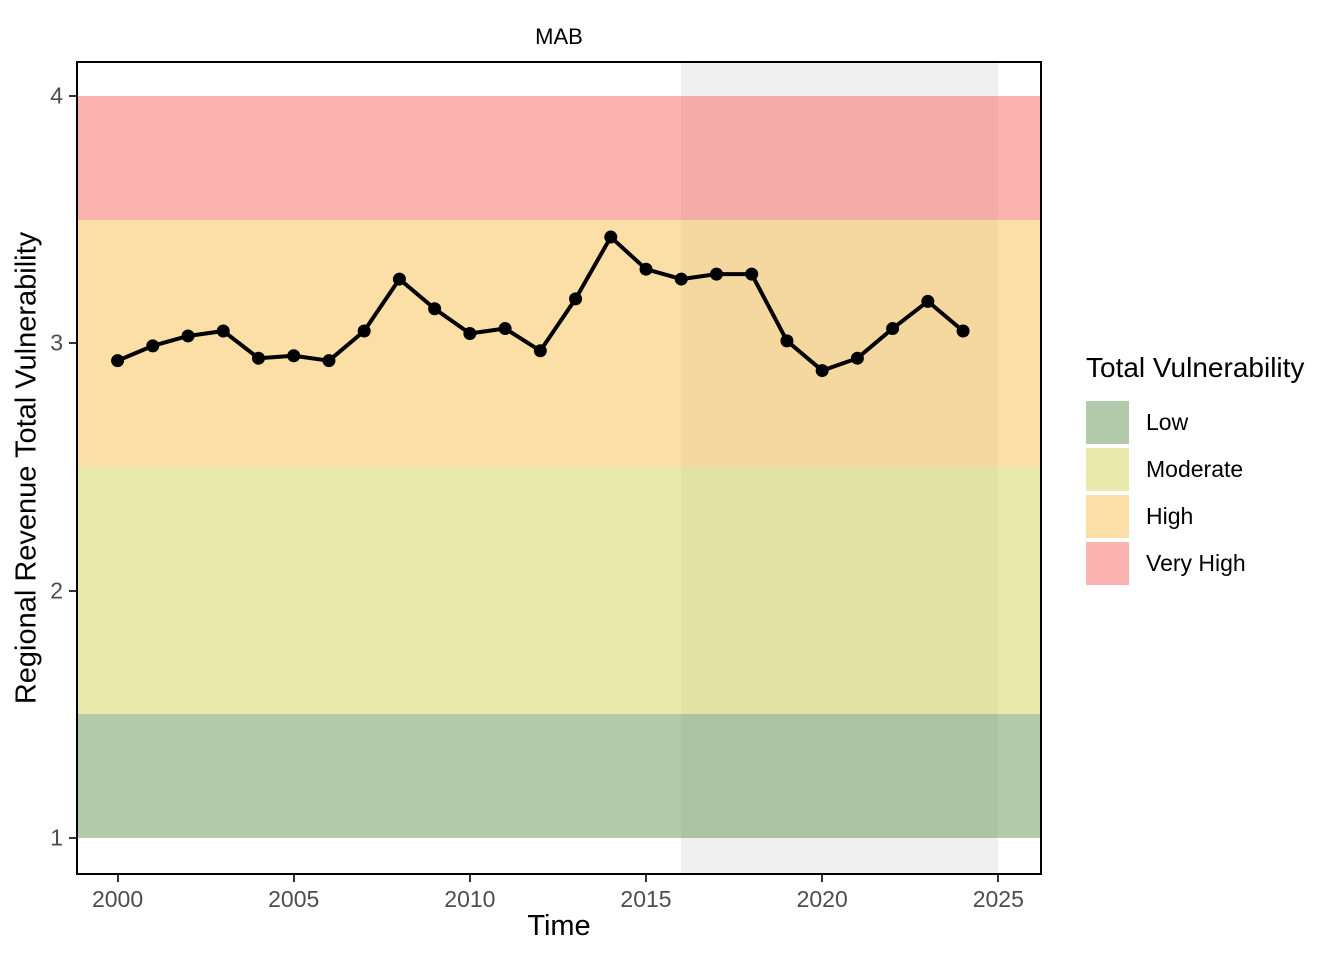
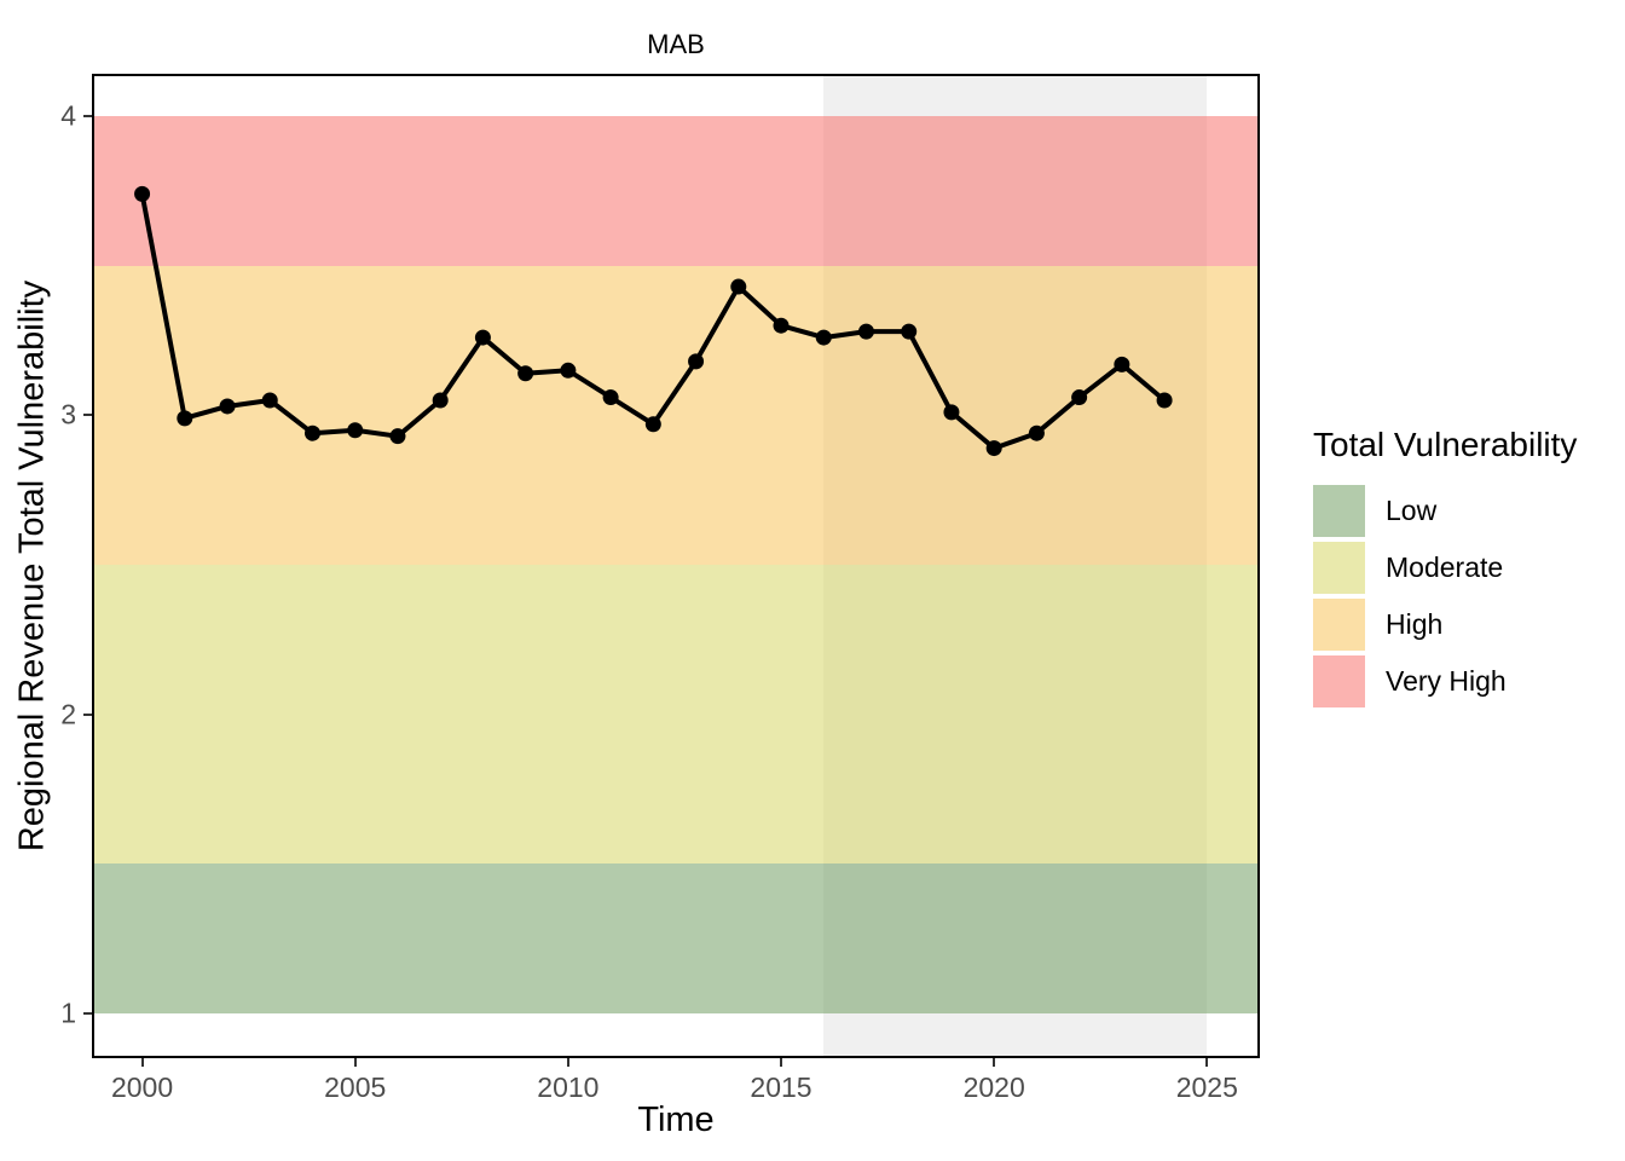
2000: 2.93 -> 3.74
2010: 3.04 -> 3.15
